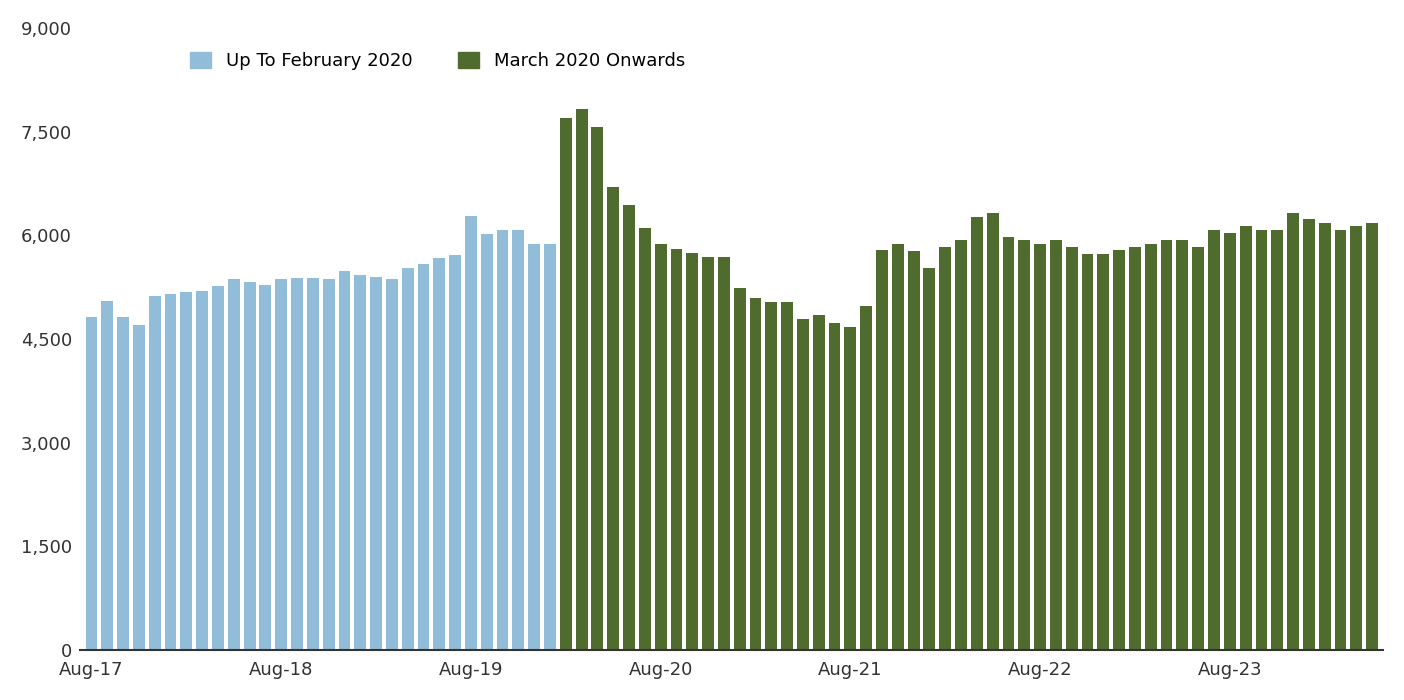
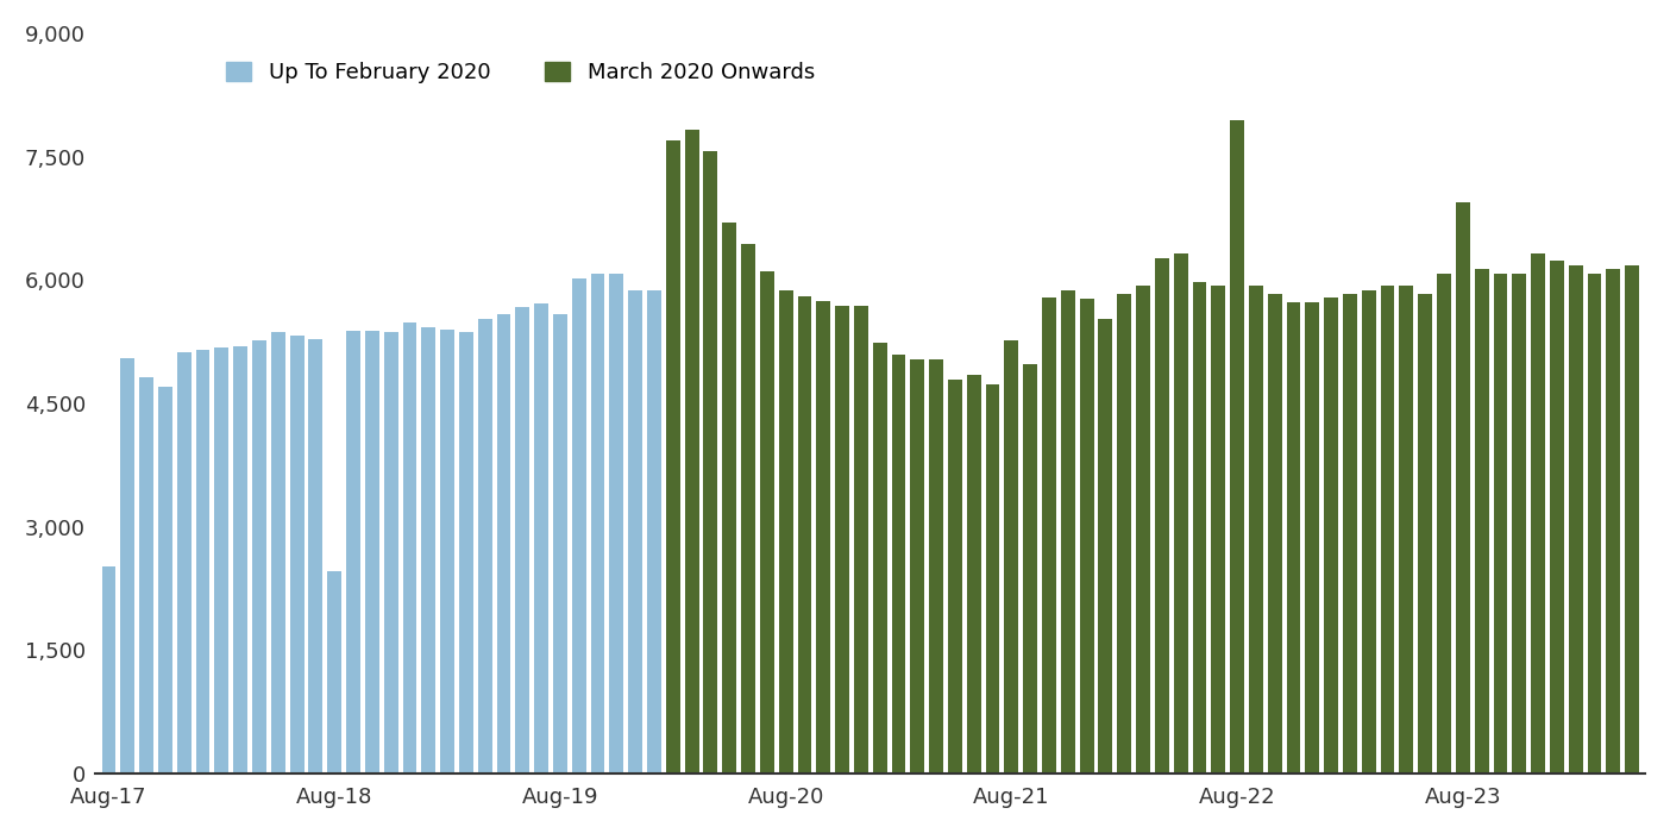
Aug-17: 4,820 -> 2,520
Aug-18: 5,360 -> 2,460
Aug-19: 6,280 -> 5,580
Aug-21: 4,680 -> 5,260
Aug-22: 5,880 -> 7,940
Aug-23: 6,030 -> 6,940
